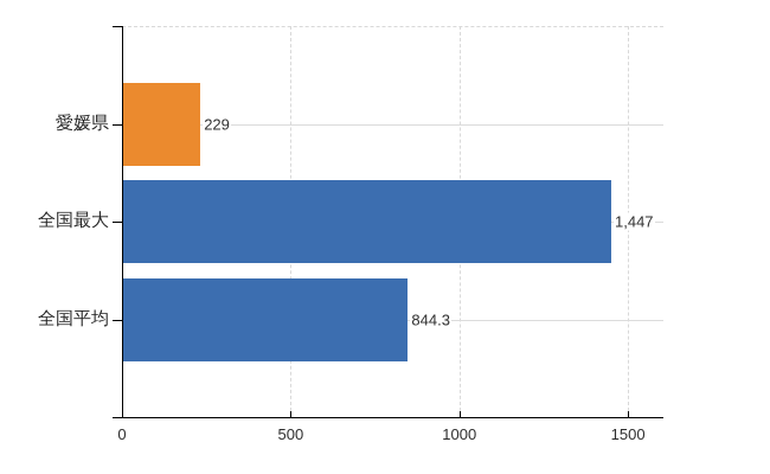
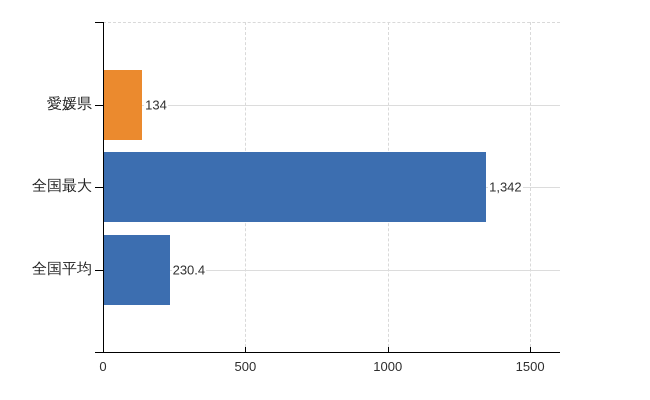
愛媛県: 229 -> 134
全国最大: 1,447 -> 1,342
全国平均: 844.3 -> 230.4
